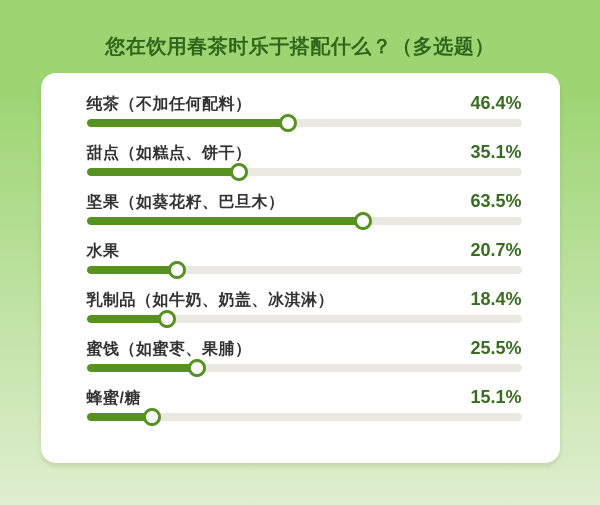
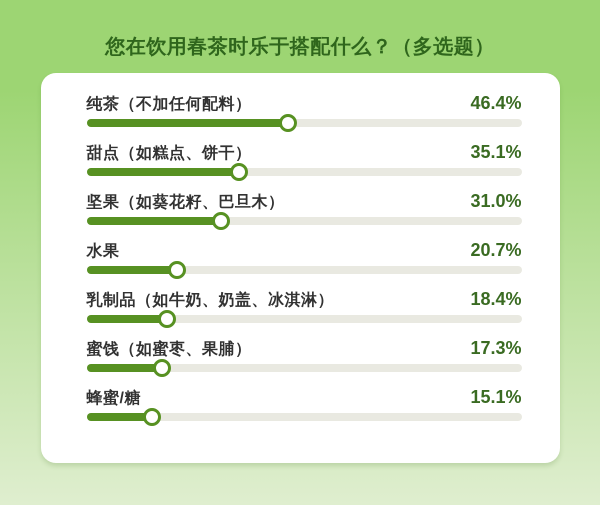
坚果（如葵花籽、巴旦木）: 63.5% -> 31.0%
蜜饯（如蜜枣、果脯）: 25.5% -> 17.3%
